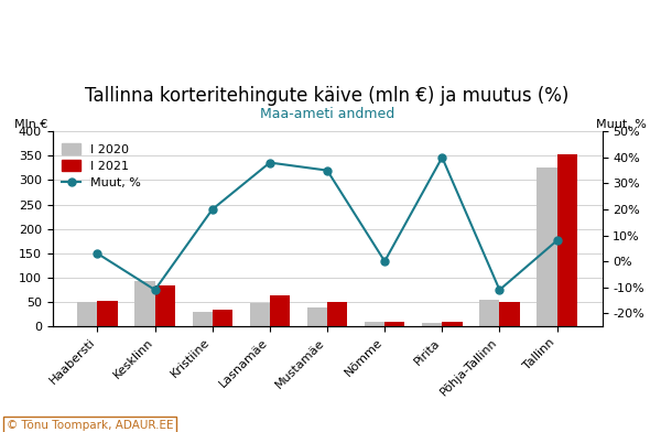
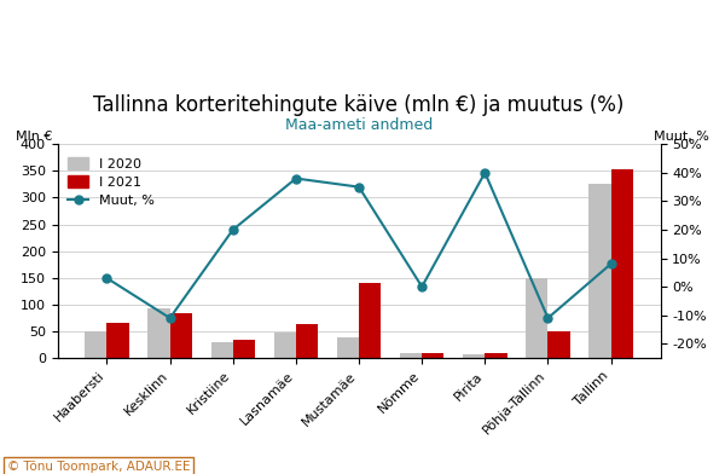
I 2021/Haabersti: 52 -> 65
I 2021/Mustamäe: 49 -> 140
I 2020/Põhja-Tallinn: 55 -> 150
